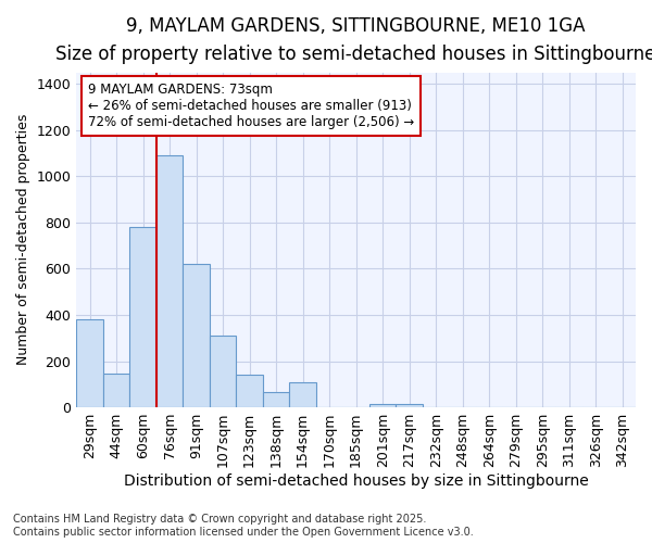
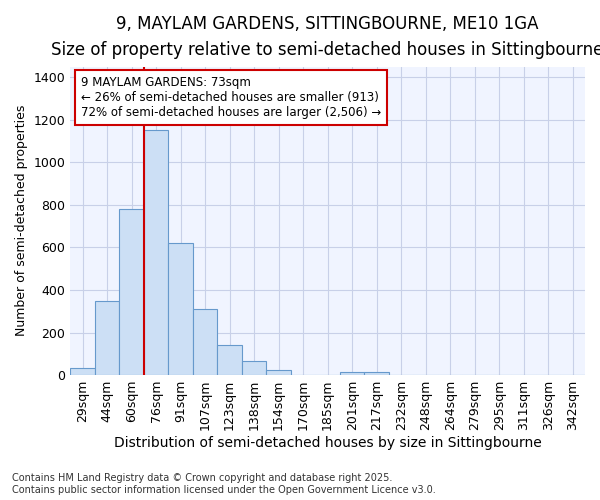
29sqm: 380 -> 35
44sqm: 145 -> 350
76sqm: 1090 -> 1150
154sqm: 110 -> 25
